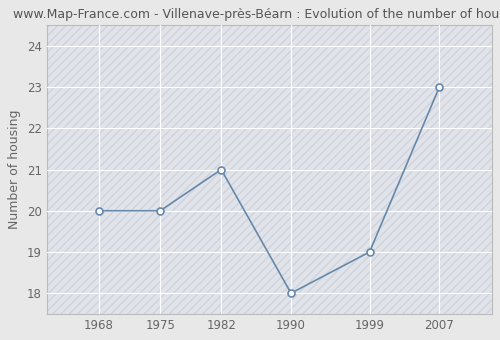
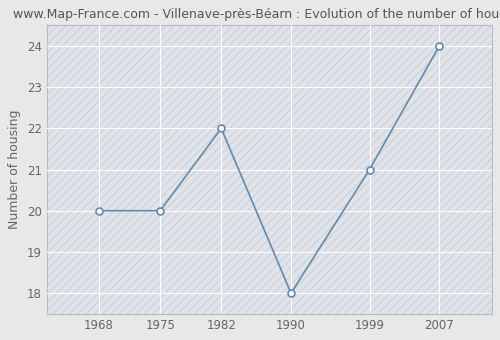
1982: 21 -> 22
1999: 19 -> 21
2007: 23 -> 24
